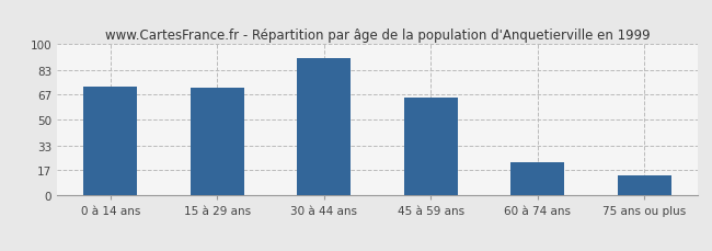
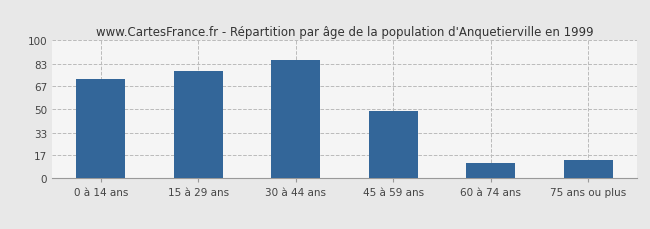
15 à 29 ans: 71 -> 78
30 à 44 ans: 91 -> 86
45 à 59 ans: 65 -> 49
60 à 74 ans: 22 -> 11
